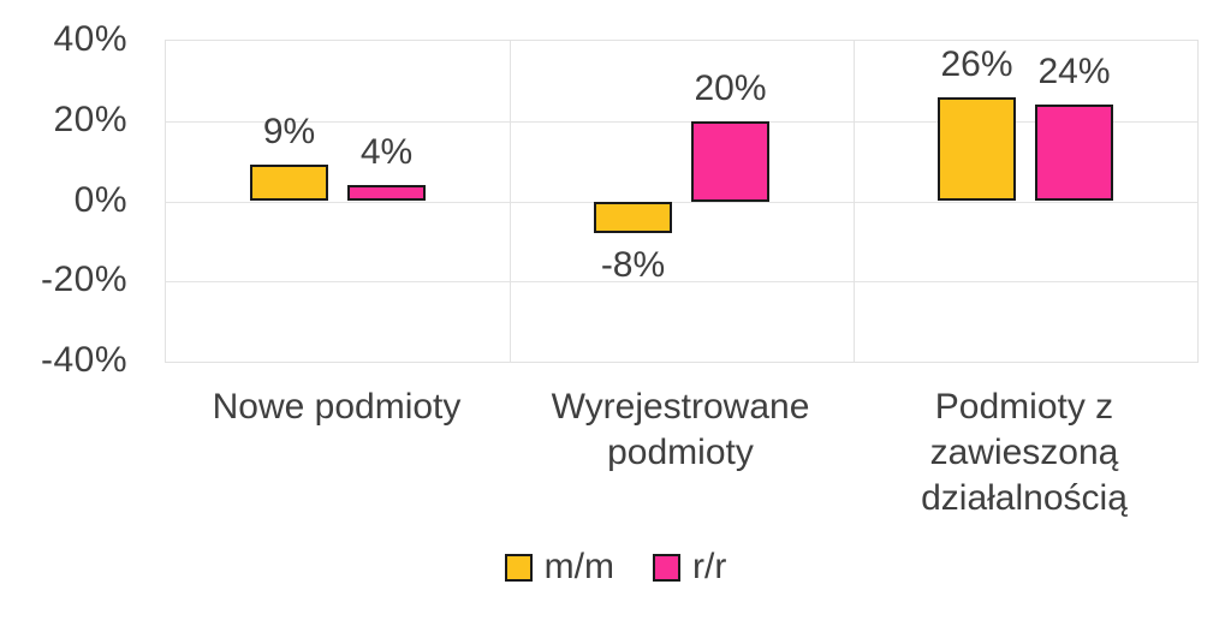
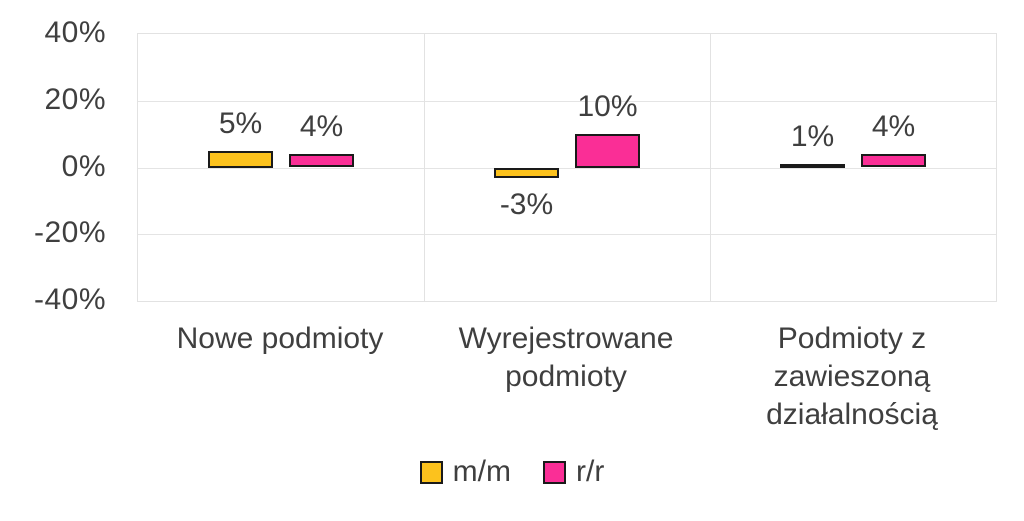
m/m/Nowe podmioty: 9% -> 5%
m/m/Wyrejestrowane podmioty: -8% -> -3%
r/r/Wyrejestrowane podmioty: 20% -> 10%
m/m/Podmioty z zawieszoną działalnością: 26% -> 1%
r/r/Podmioty z zawieszoną działalnością: 24% -> 4%
